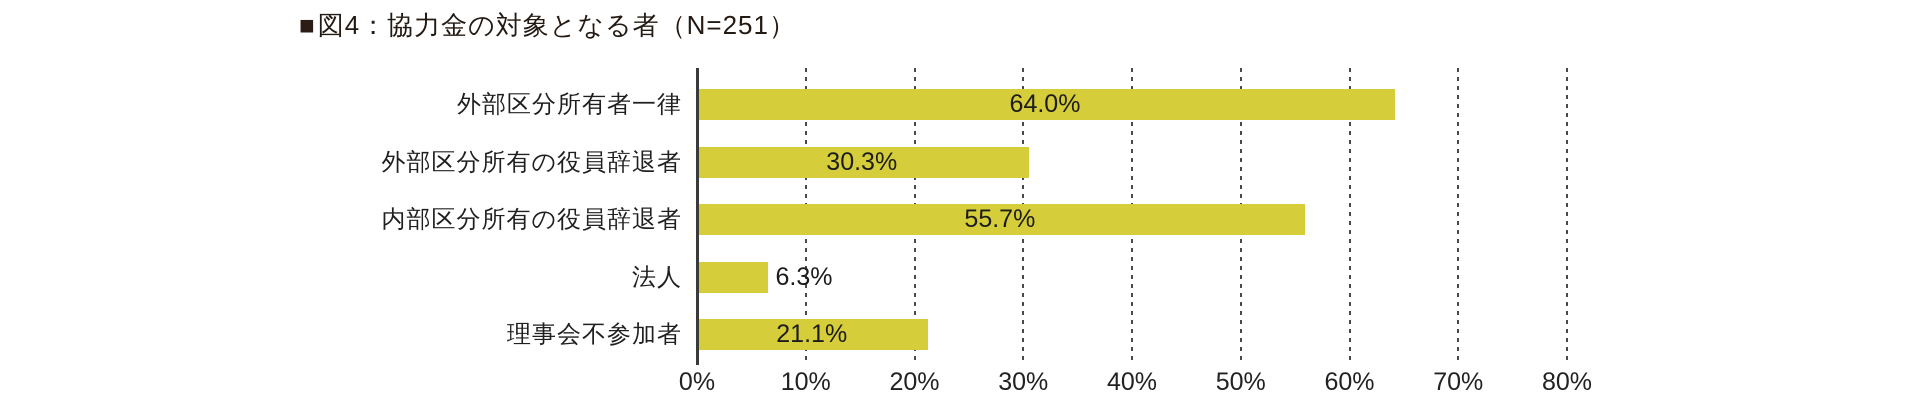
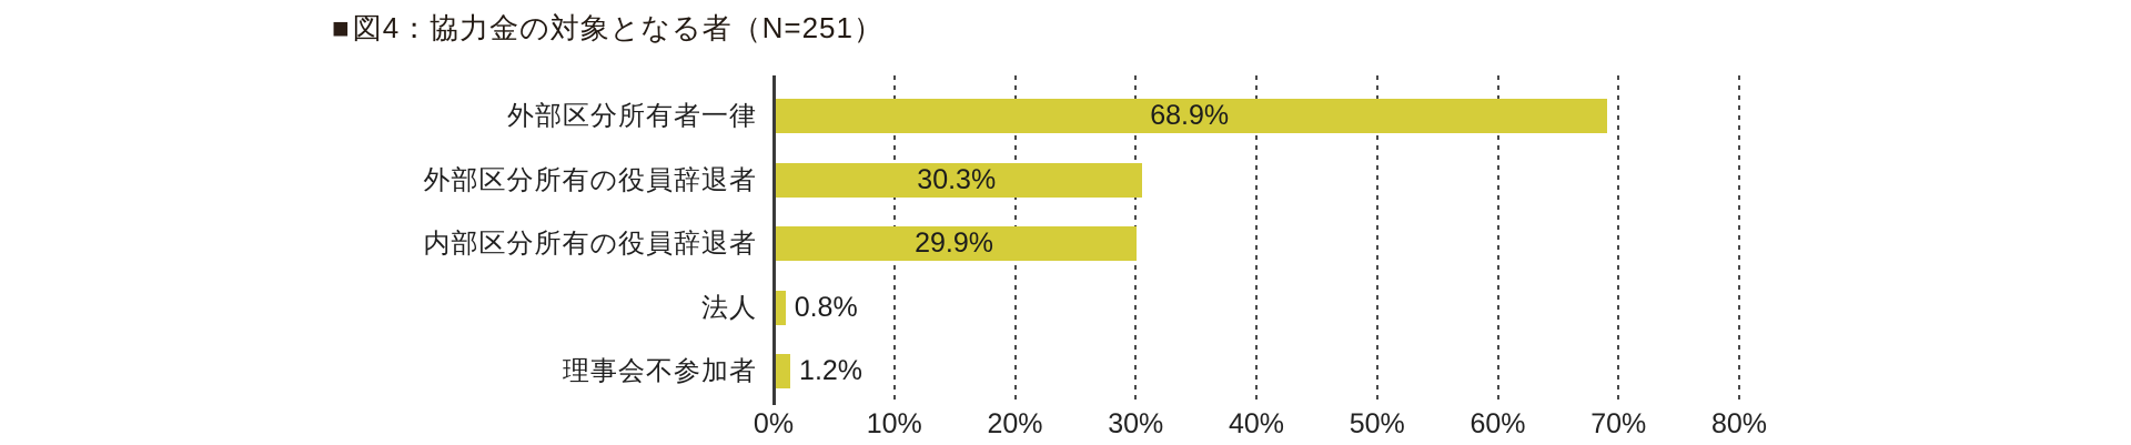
外部区分所有者一律: 64.0% -> 68.9%
内部区分所有の役員辞退者: 55.7% -> 29.9%
法人: 6.3% -> 0.8%
理事会不参加者: 21.1% -> 1.2%
